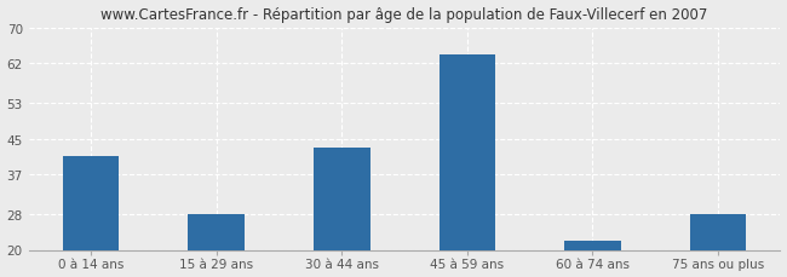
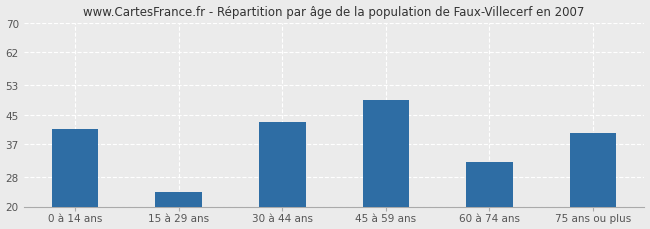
15 à 29 ans: 28 -> 24
45 à 59 ans: 64 -> 49
60 à 74 ans: 22 -> 32
75 ans ou plus: 28 -> 40
